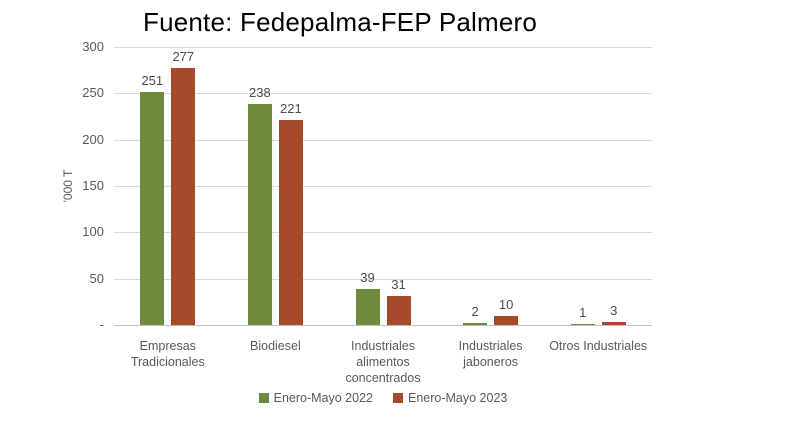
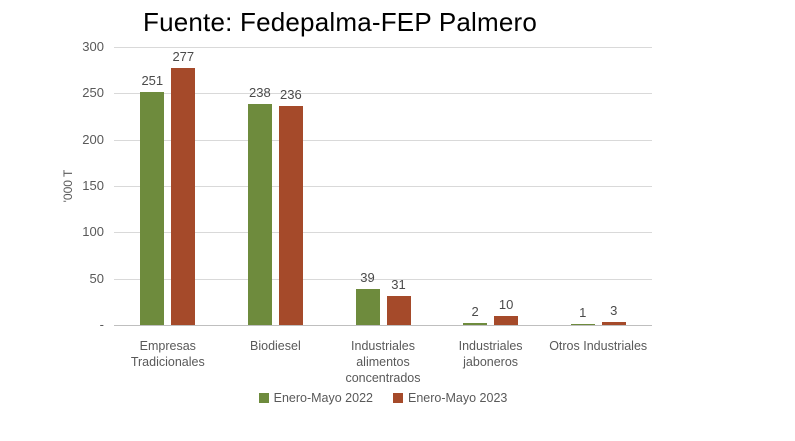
Enero-Mayo 2023/Biodiesel: 221 -> 236
